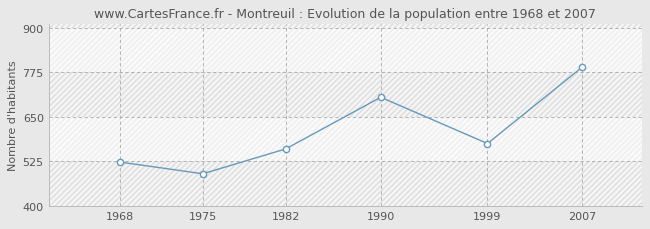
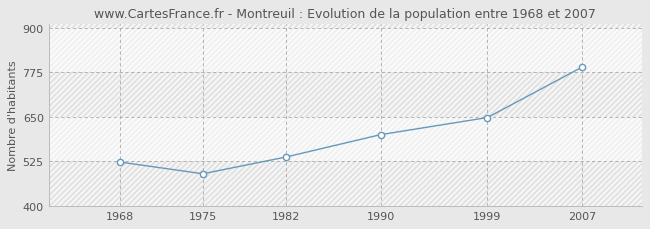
1982: 560 -> 537
1990: 705 -> 600
1999: 575 -> 648
